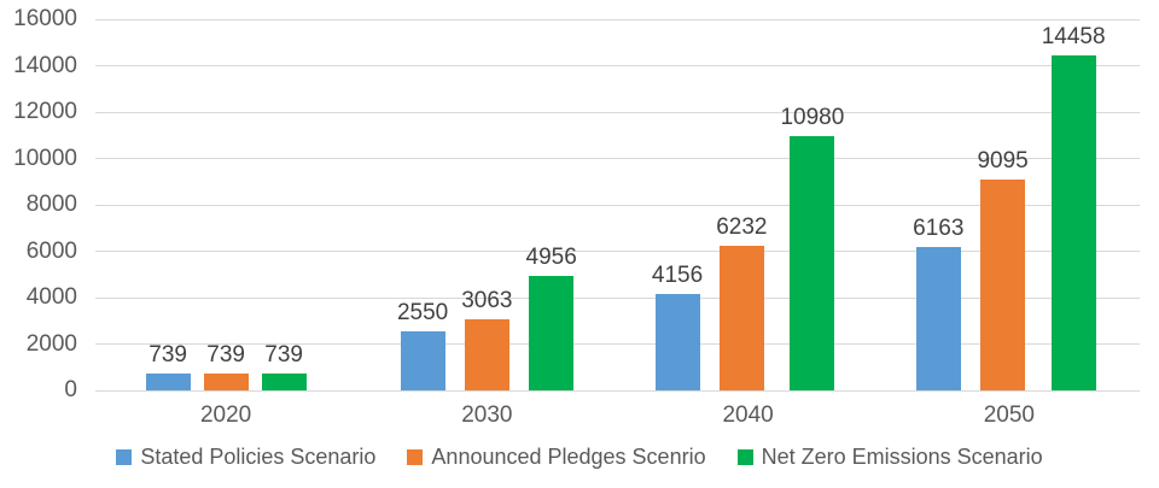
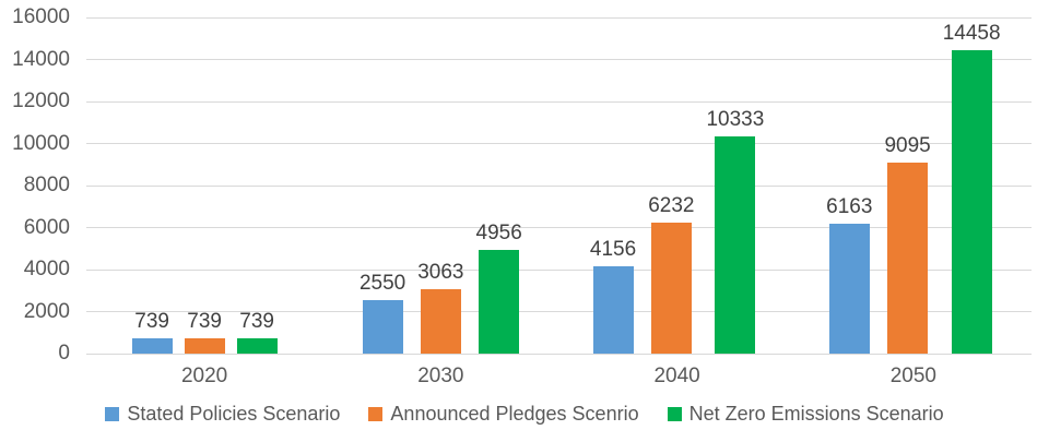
Net Zero Emissions Scenario/2040: 10980 -> 10333
